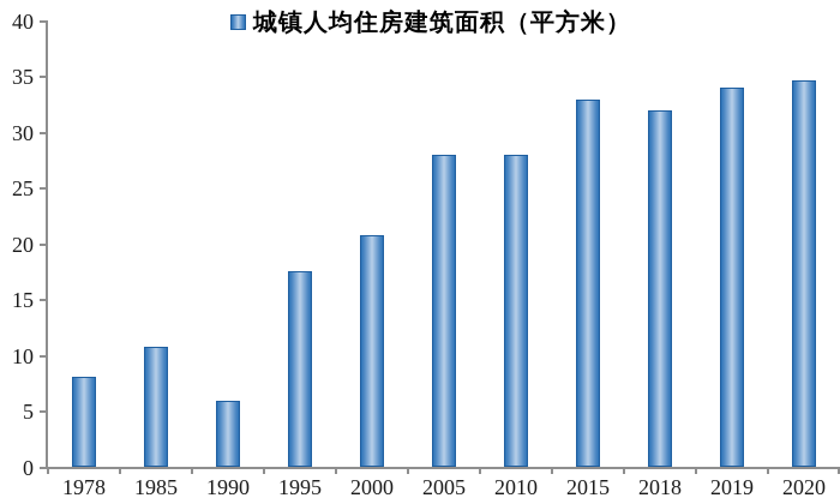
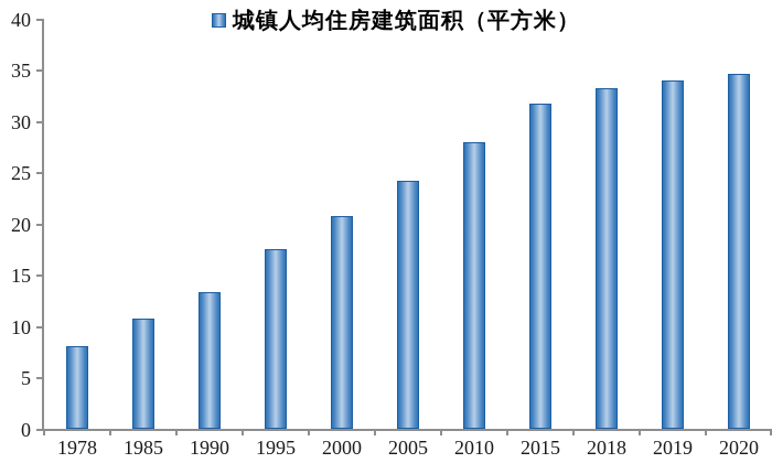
1990: 6 -> 13
2005: 28 -> 24
2015: 33 -> 32
2018: 32 -> 33
